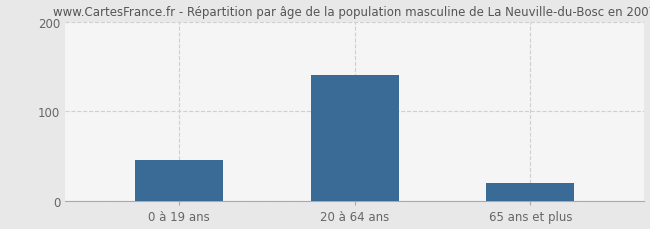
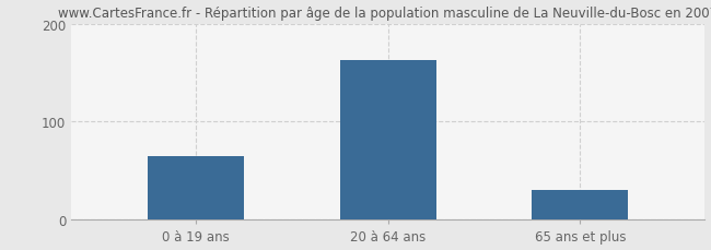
0 à 19 ans: 46 -> 65
20 à 64 ans: 140 -> 163
65 ans et plus: 20 -> 30
